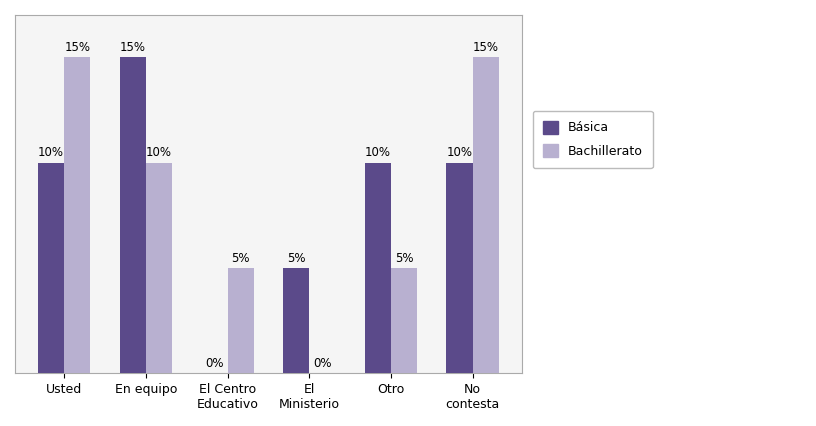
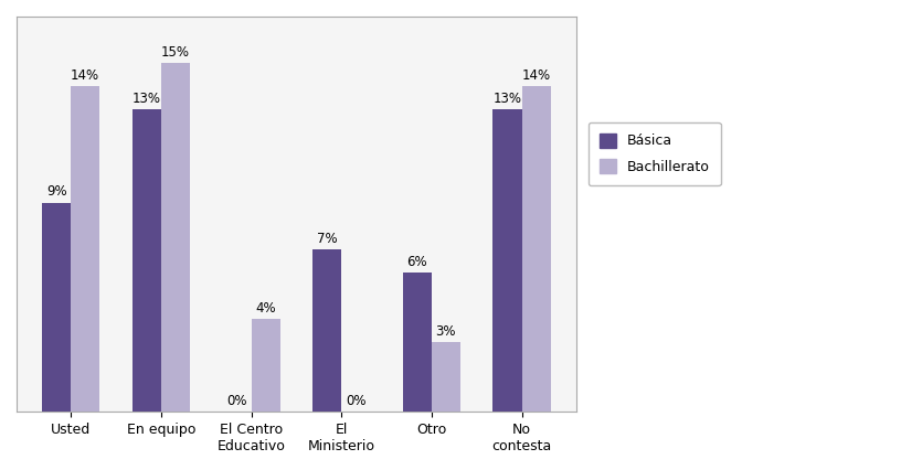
Básica/Usted: 10% -> 9%
Bachillerato/Usted: 15% -> 14%
Básica/En equipo: 15% -> 13%
Bachillerato/En equipo: 10% -> 15%
Bachillerato/El Centro Educativo: 5% -> 4%
Básica/El Ministerio: 5% -> 7%
Básica/Otro: 10% -> 6%
Bachillerato/Otro: 5% -> 3%
Básica/No contesta: 10% -> 13%
Bachillerato/No contesta: 15% -> 14%
